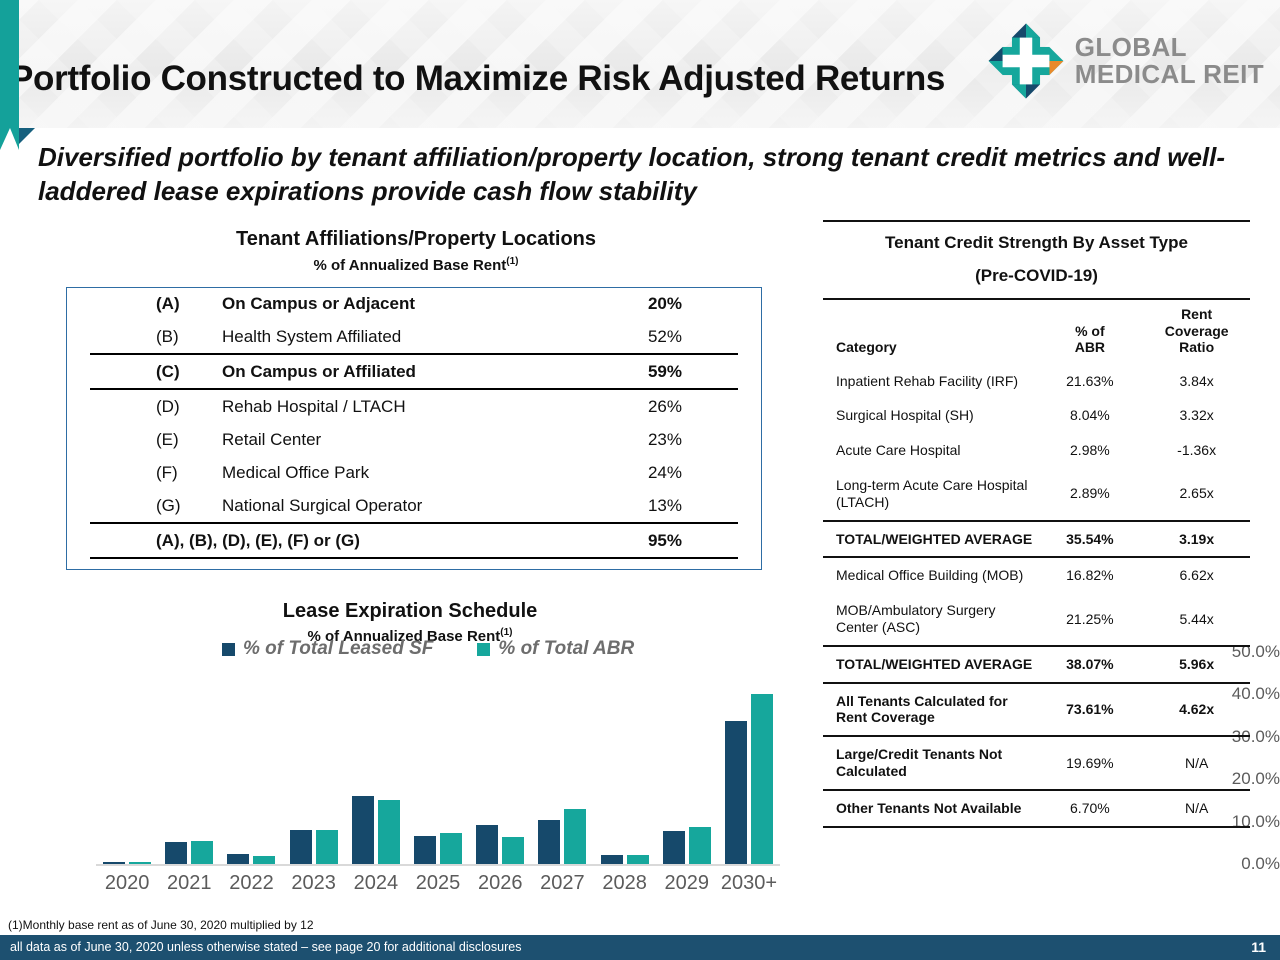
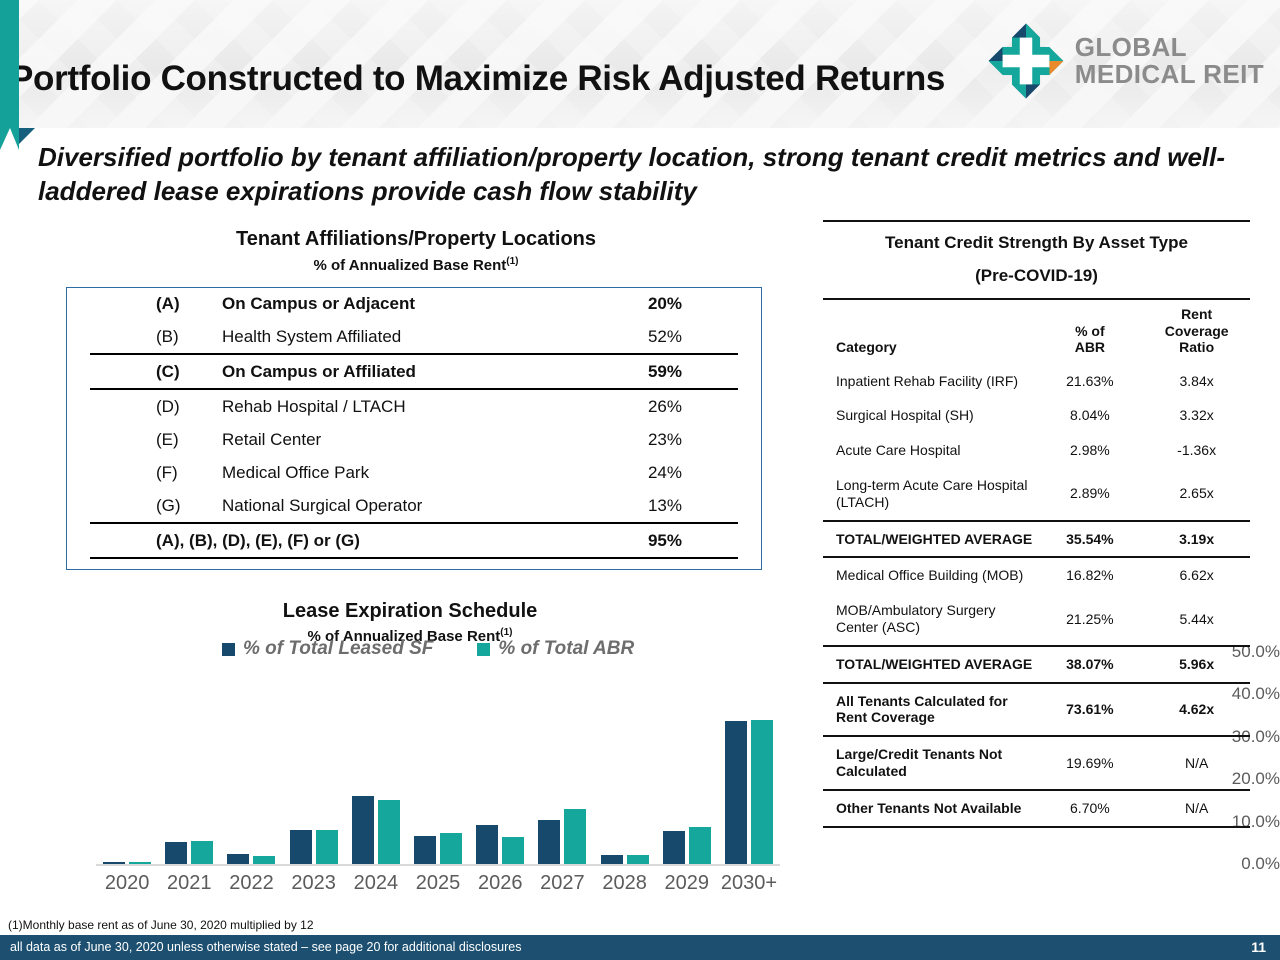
% of Total ABR/2030+: 40% -> 34%
